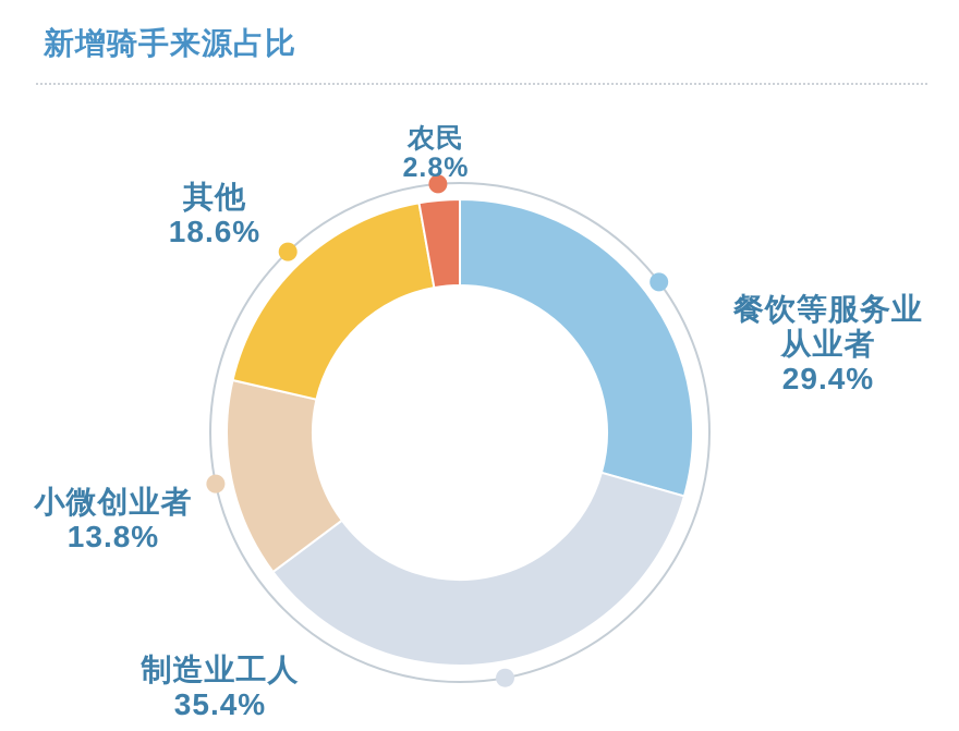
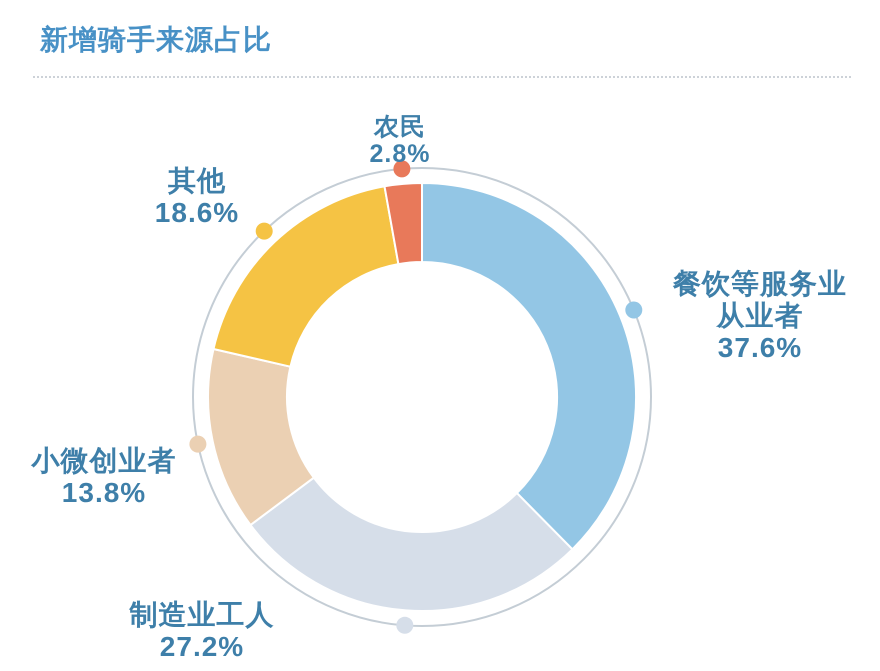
餐饮等服务业: 29.4% -> 37.6%
制造业工人: 35.4% -> 27.2%
